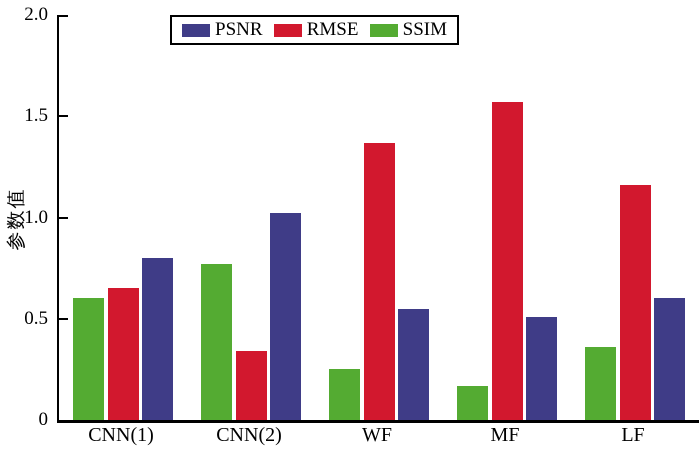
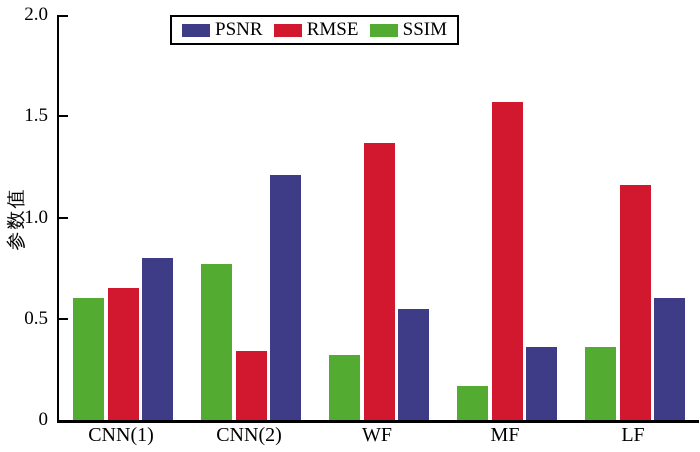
PSNR/CNN(2): 1.02 -> 1.21
SSIM/WF: 0.25 -> 0.32
PSNR/MF: 0.51 -> 0.36
